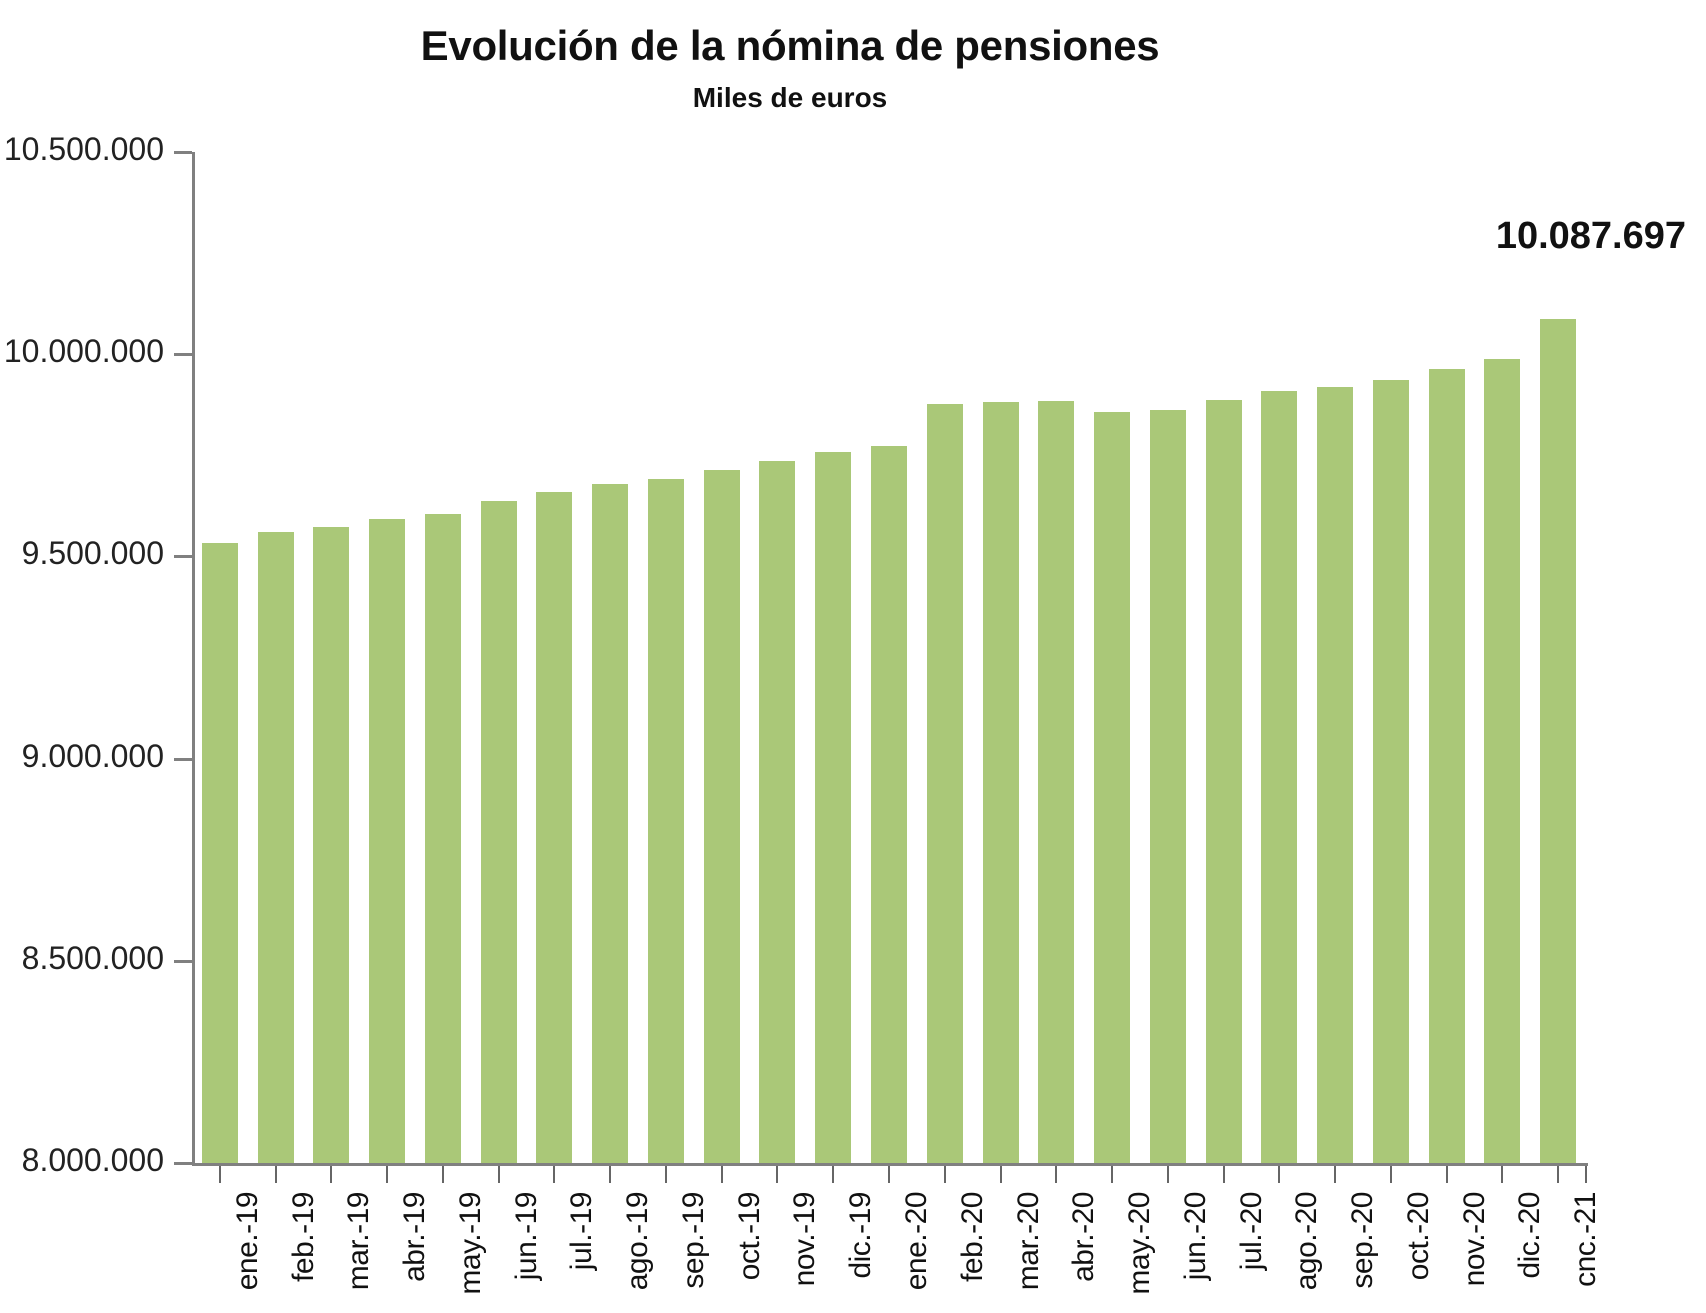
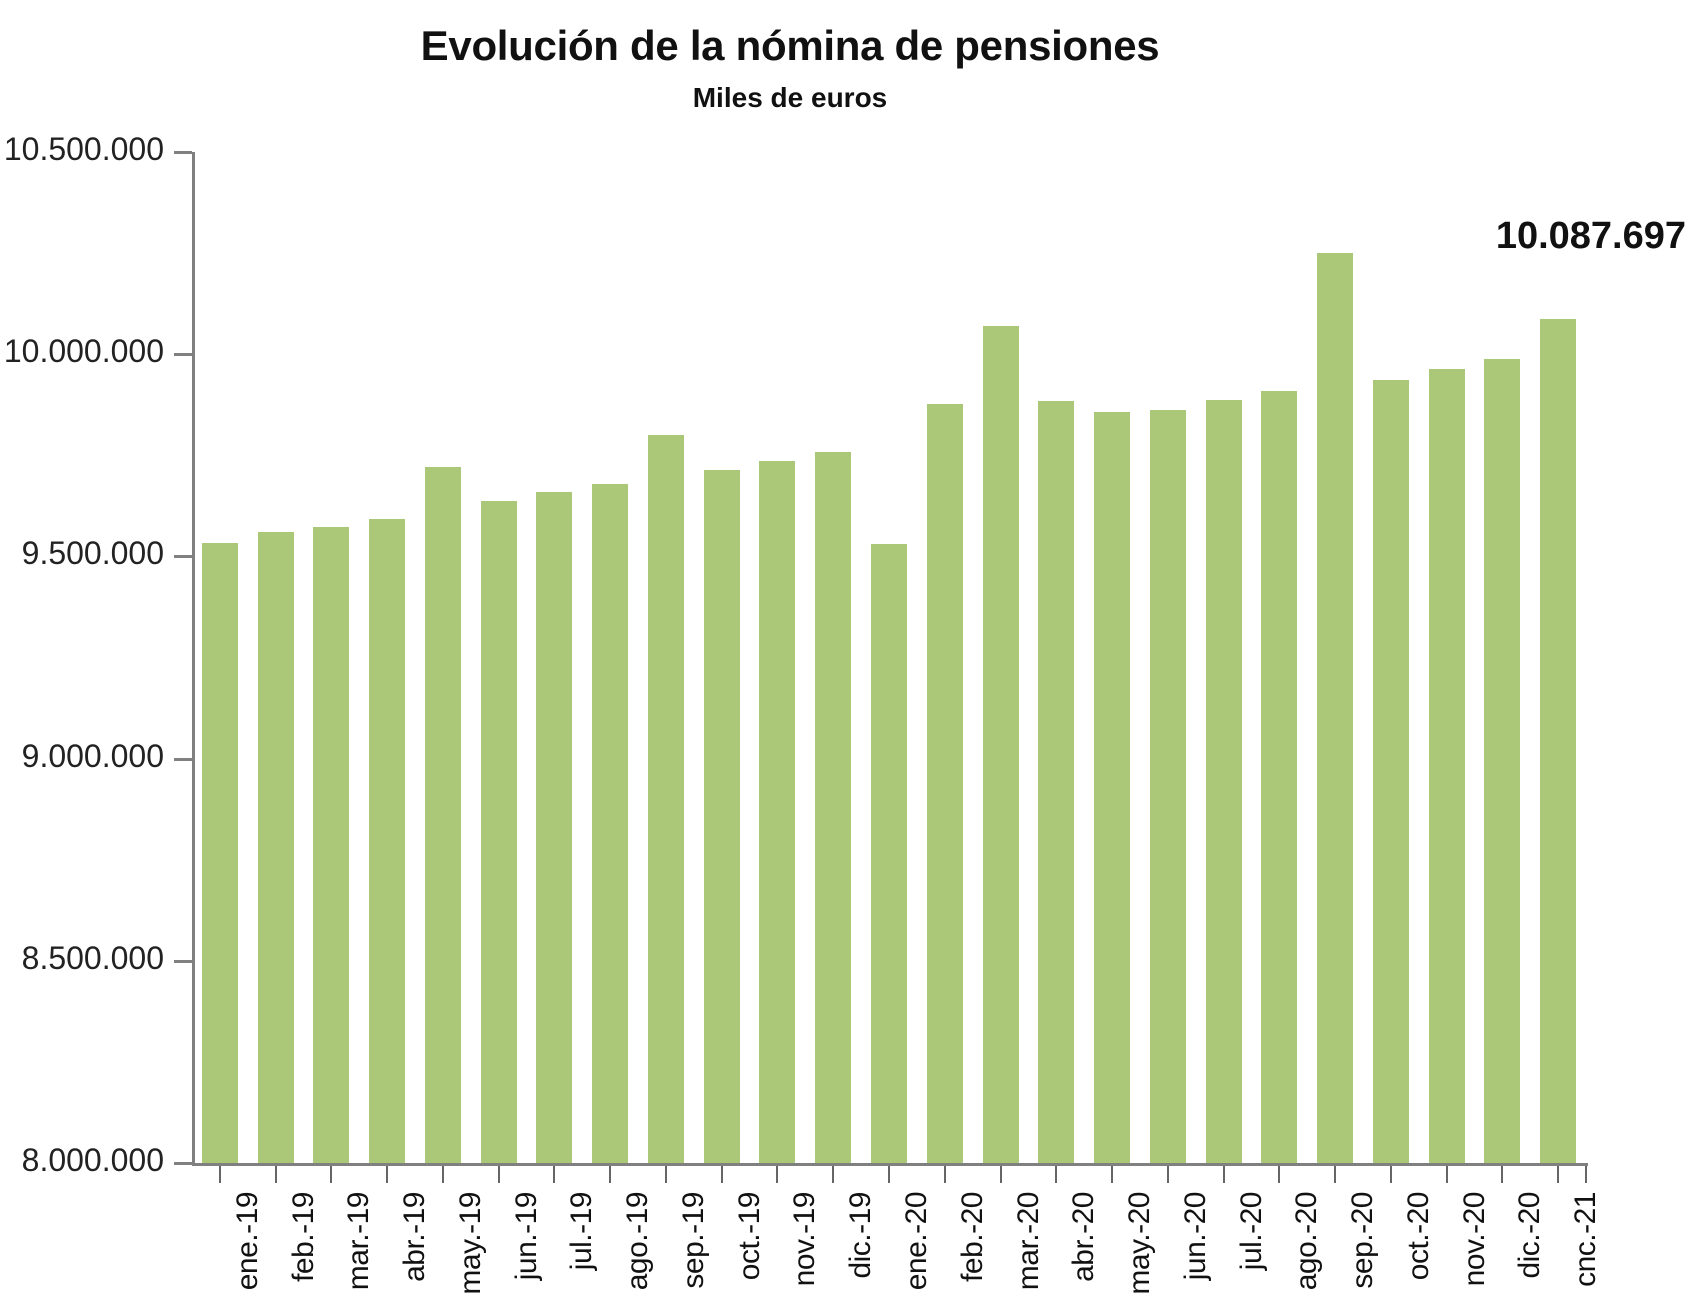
may.-19: 9600000 -> 9720000
sep.-19: 9690000 -> 9800000
ene.-20: 9770000 -> 9530000
mar.-20: 9880000 -> 10070000
sep.-20: 9920000 -> 10250000
